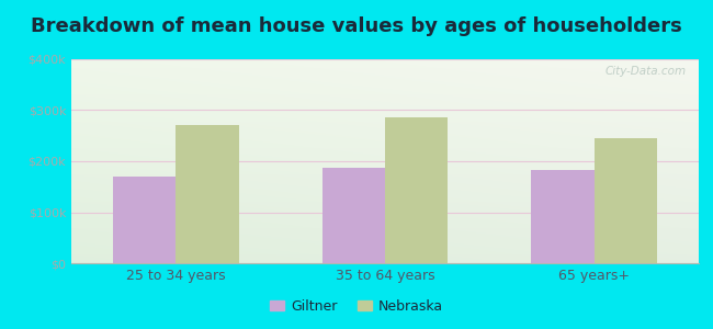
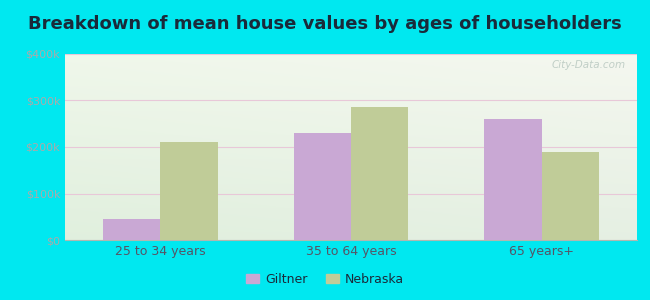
Giltner/25 to 34 years: $170k -> $45k
Nebraska/25 to 34 years: $272k -> $210k
Giltner/35 to 64 years: $187k -> $230k
Giltner/65 years+: $182k -> $260k
Nebraska/65 years+: $245k -> $190k
